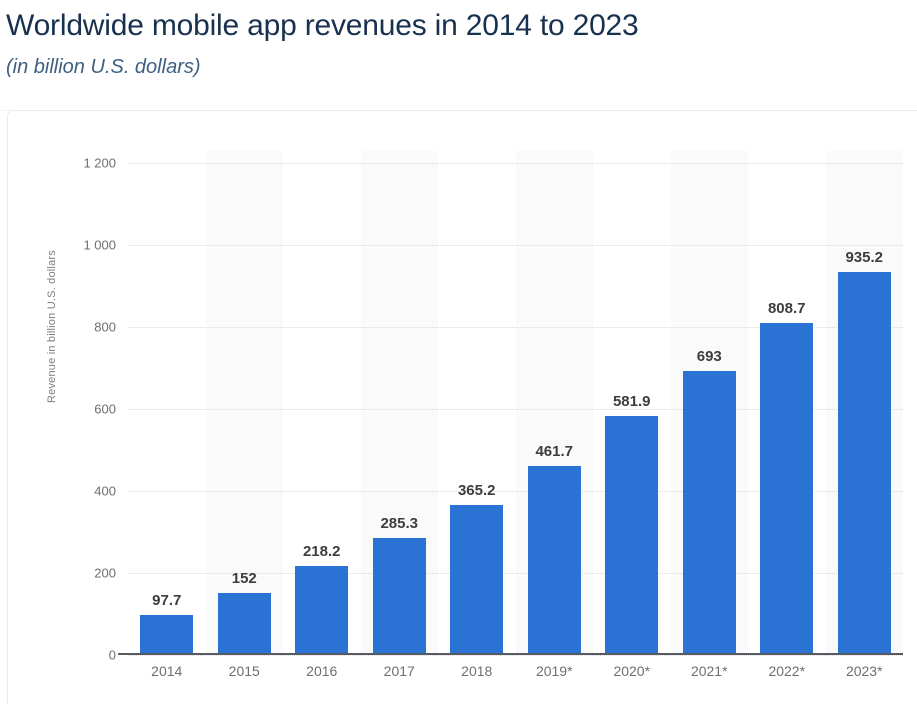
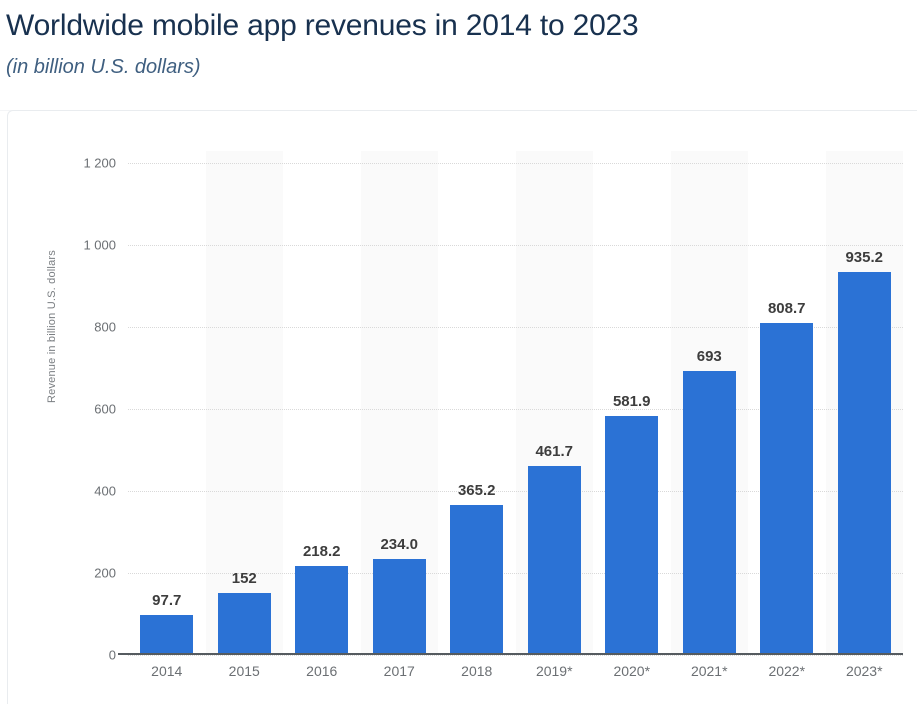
2017: 285.3 -> 234.0
